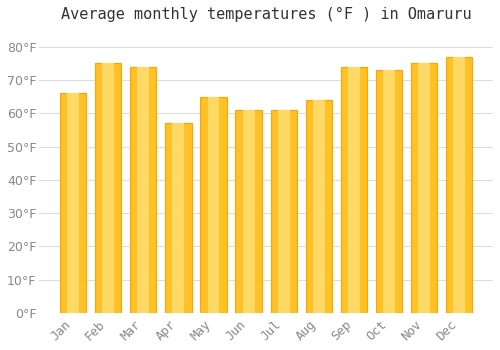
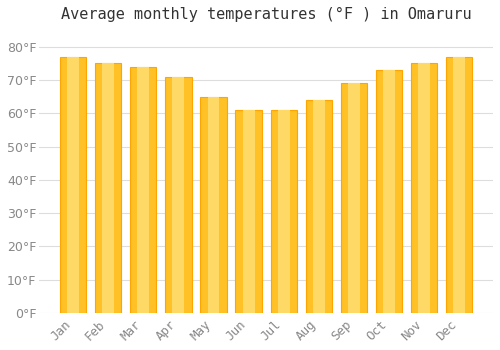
Jan: 66°F -> 77°F
Apr: 57°F -> 71°F
Sep: 74°F -> 69°F
